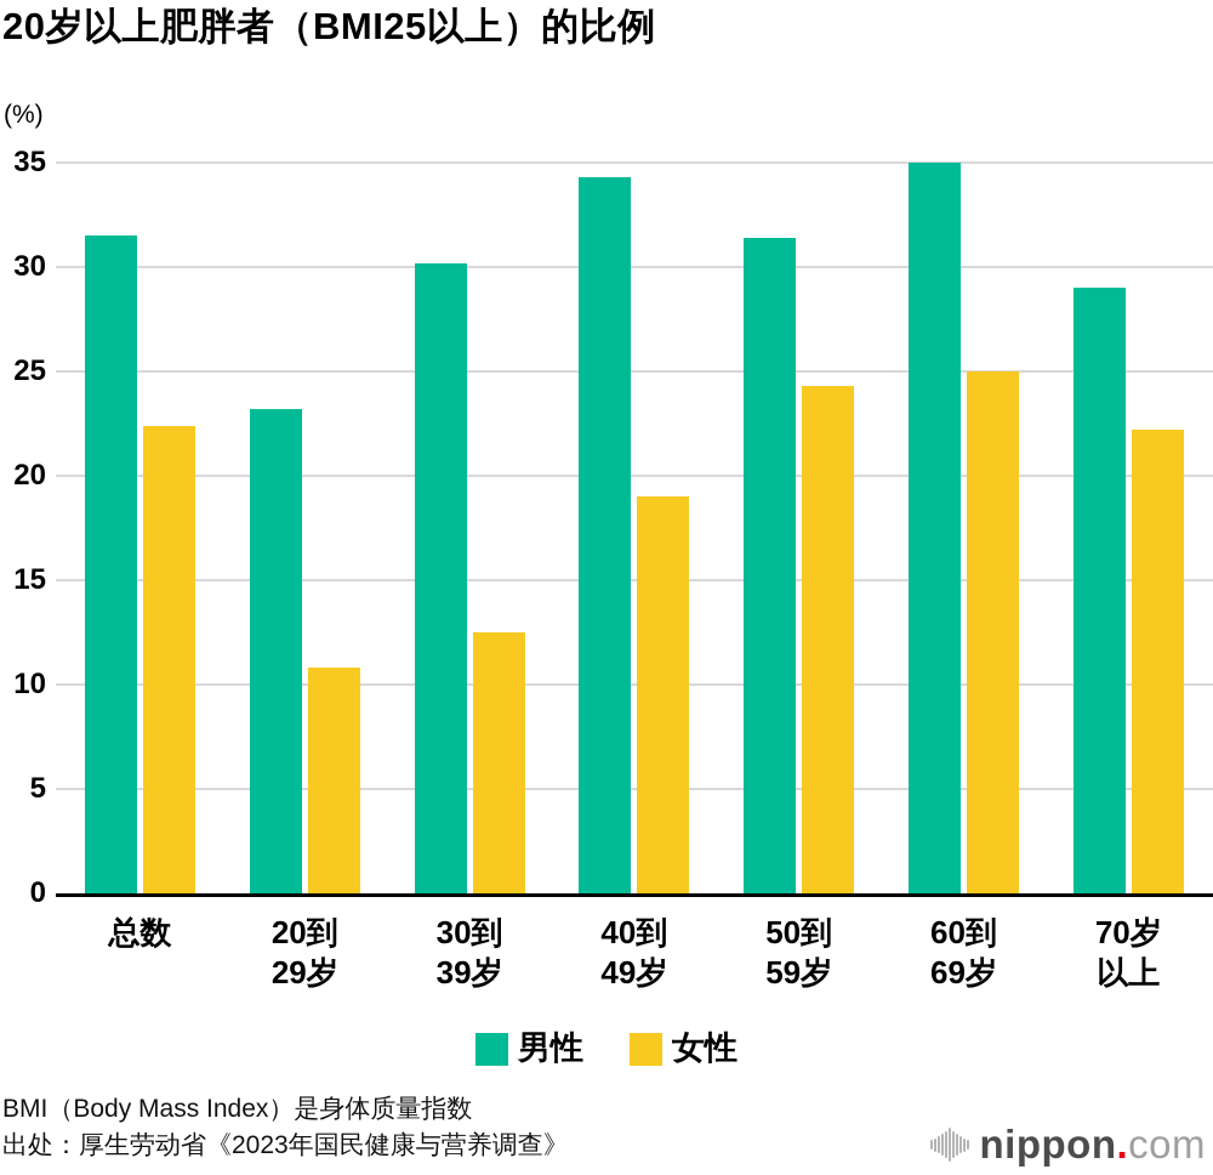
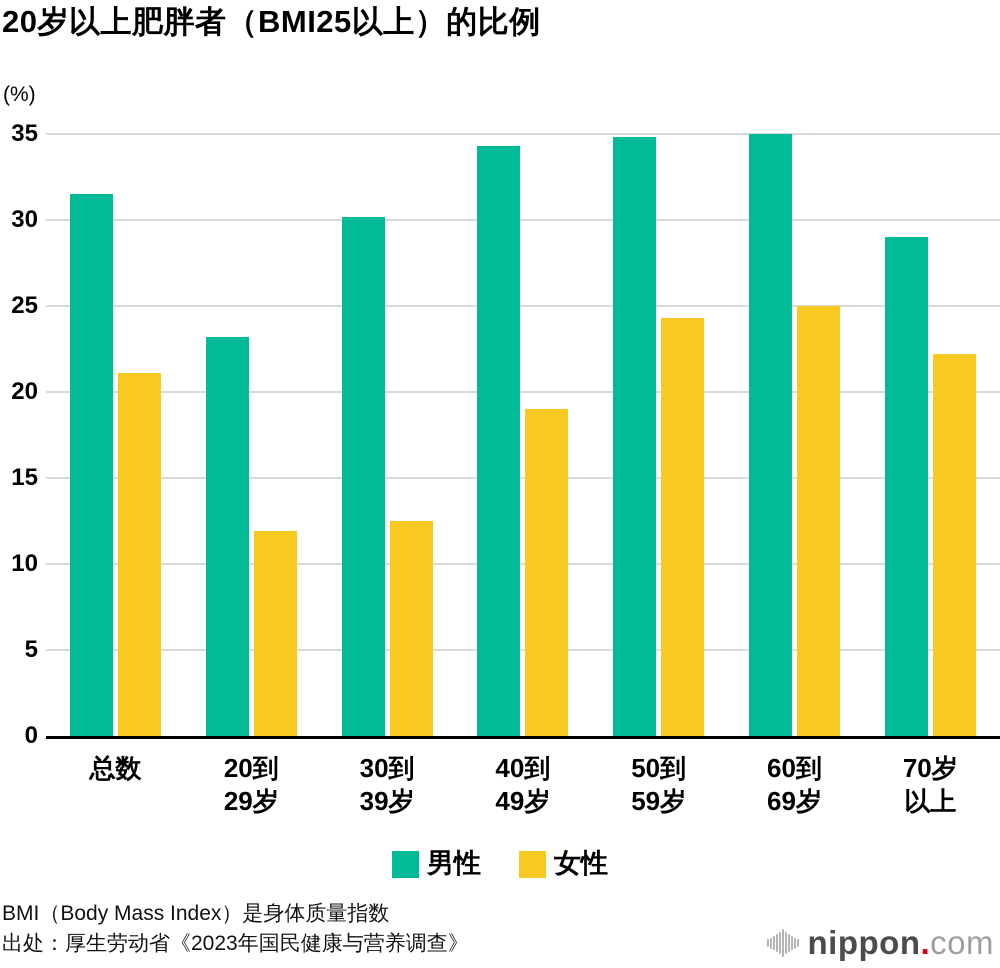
女性/总数: 22.4 -> 21.1
女性/20到29岁: 10.8 -> 11.9
男性/50到59岁: 31.4 -> 34.8
